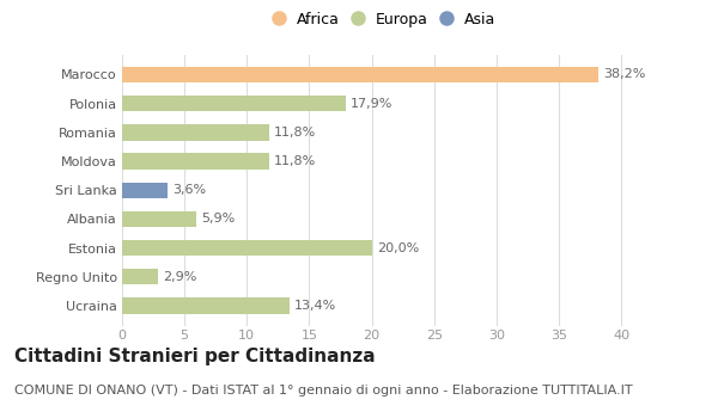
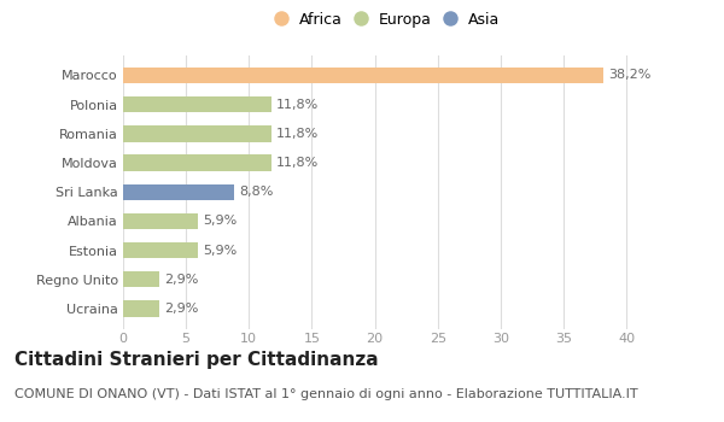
Polonia: 17,9% -> 11,8%
Sri Lanka: 3,6% -> 8,8%
Estonia: 20,0% -> 5,9%
Ucraina: 13,4% -> 2,9%
